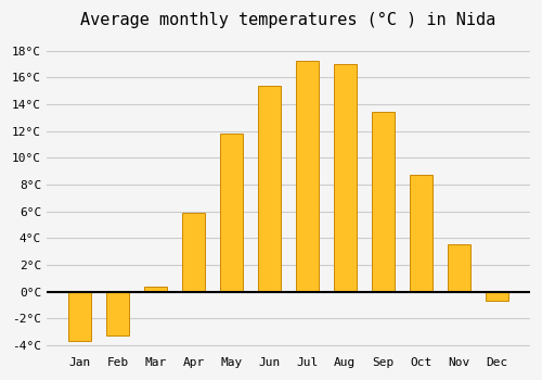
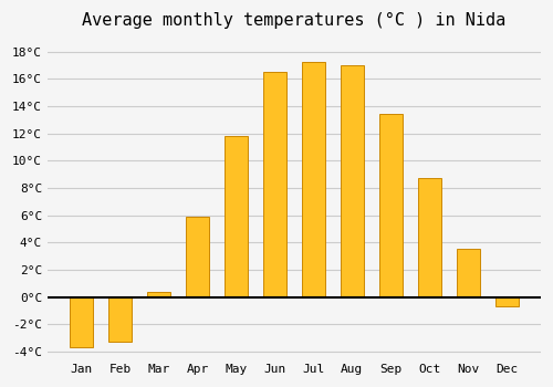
Jun: 15.4°C -> 16.5°C
